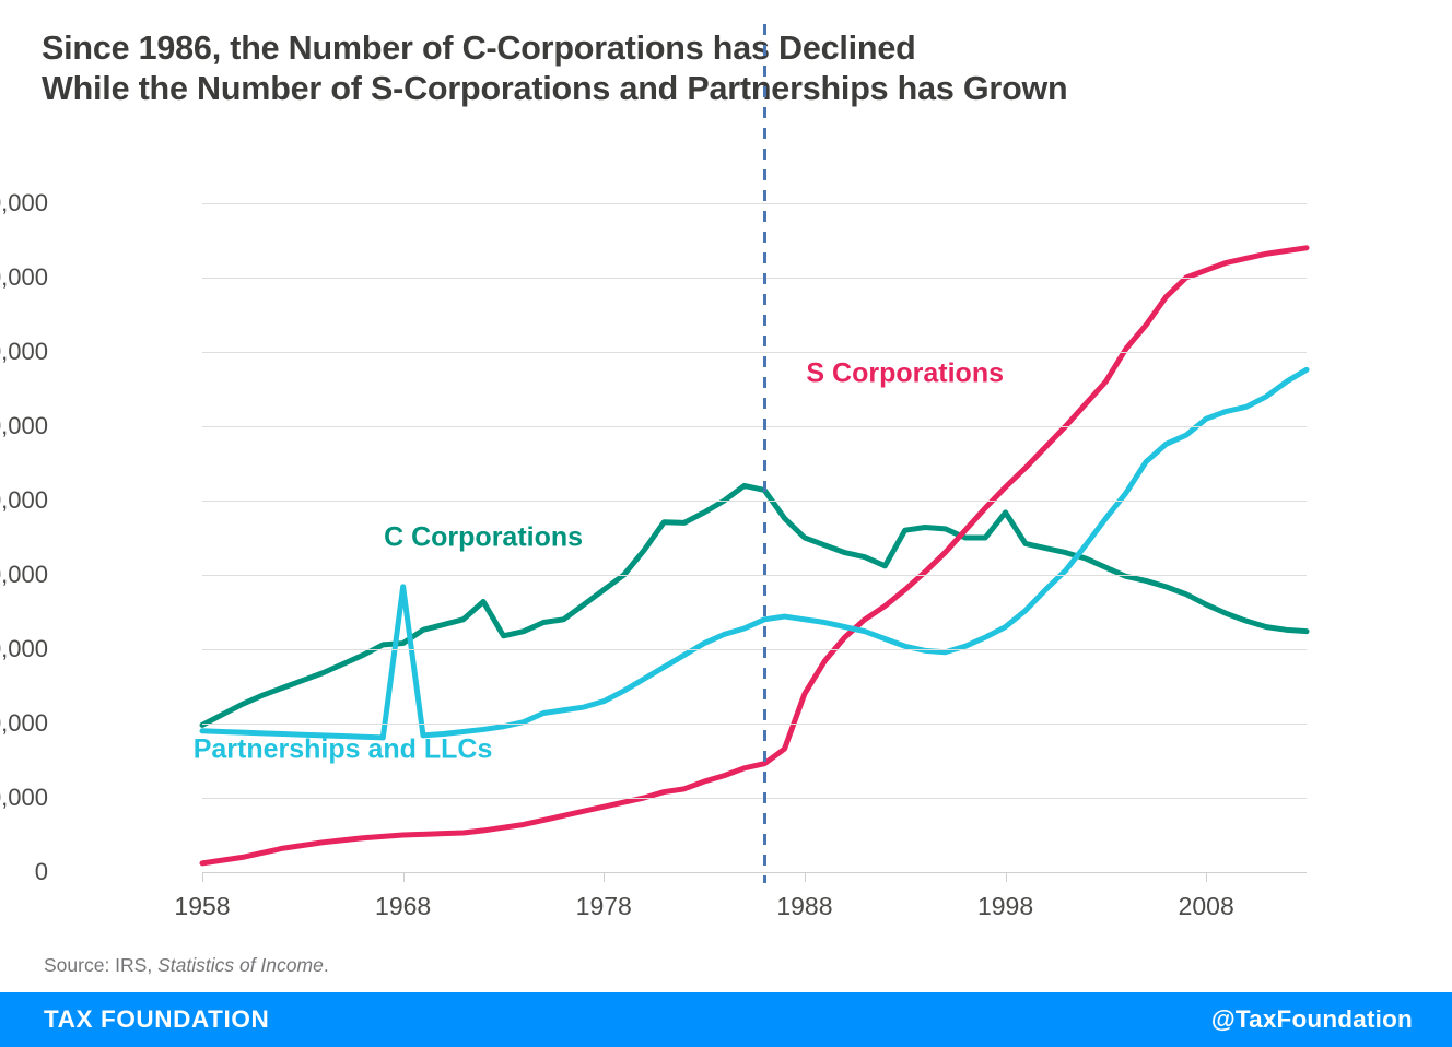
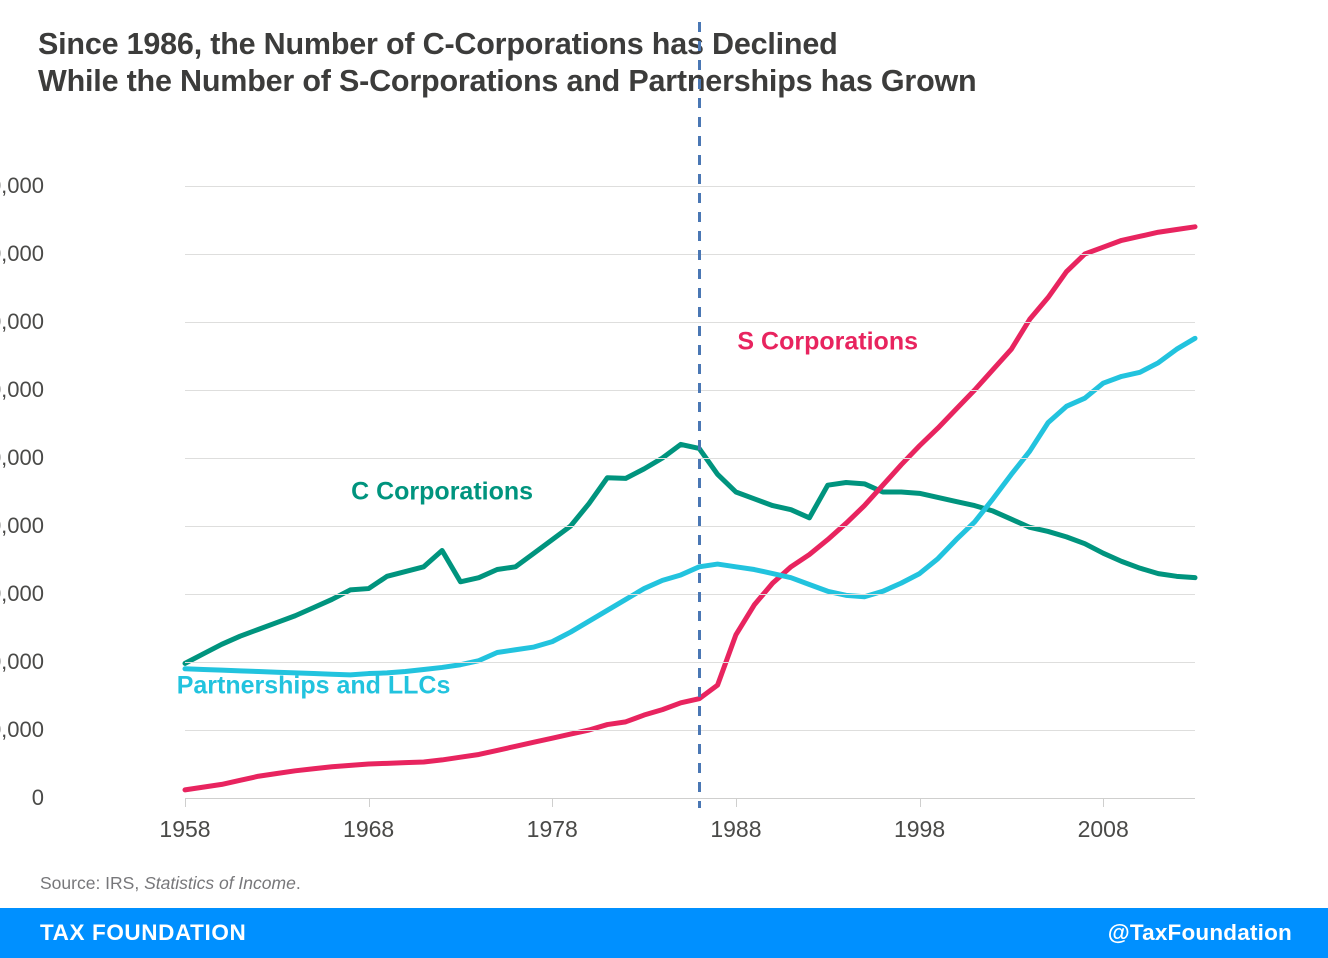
Partnerships and LLCs/1968: 1920000 -> 920000
C Corporations/1998: 2420000 -> 2240000
